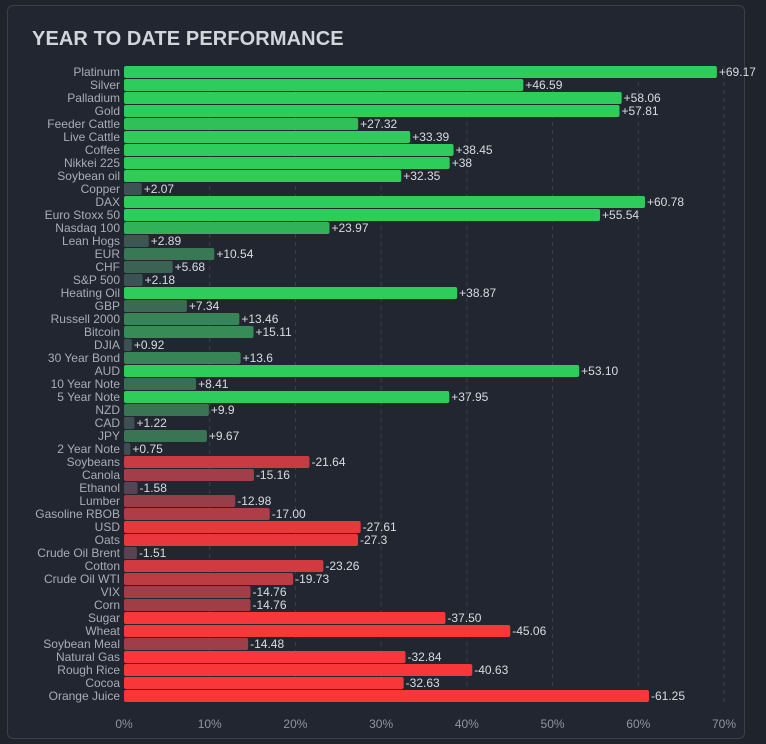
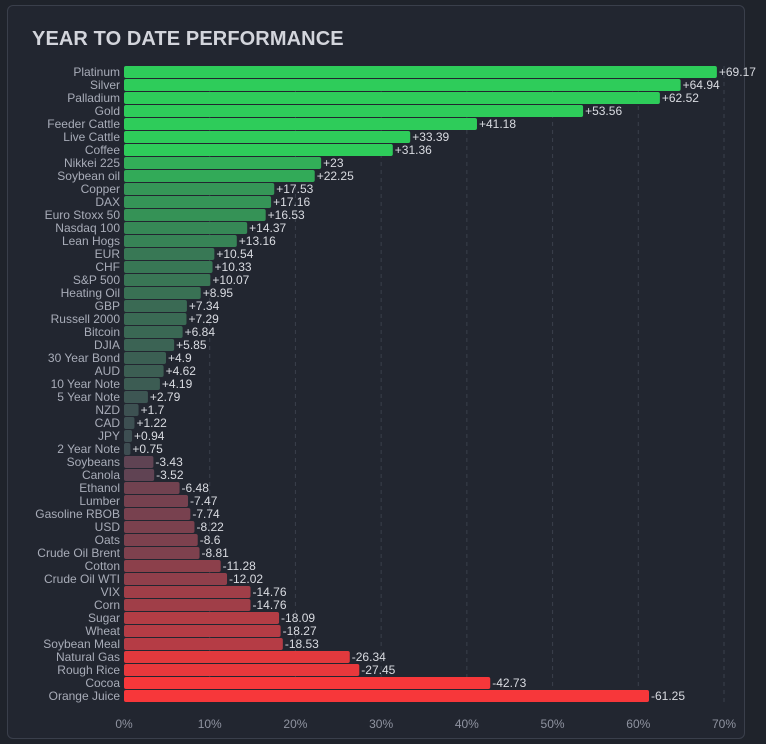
Silver: +46.59 -> +64.94
Palladium: +58.06 -> +62.52
Gold: +57.81 -> +53.56
Feeder Cattle: +27.32 -> +41.18
Coffee: +38.45 -> +31.36
Nikkei 225: +38 -> +23
Soybean oil: +32.35 -> +22.25
Copper: +2.07 -> +17.53
DAX: +60.78 -> +17.16
Euro Stoxx 50: +55.54 -> +16.53
Nasdaq 100: +23.97 -> +14.37
Lean Hogs: +2.89 -> +13.16
CHF: +5.68 -> +10.33
S&P 500: +2.18 -> +10.07
Heating Oil: +38.87 -> +8.95
Russell 2000: +13.46 -> +7.29
Bitcoin: +15.11 -> +6.84
DJIA: +0.92 -> +5.85
30 Year Bond: +13.6 -> +4.9
AUD: +53.10 -> +4.62
10 Year Note: +8.41 -> +4.19
5 Year Note: +37.95 -> +2.79
NZD: +9.9 -> +1.7
JPY: +9.67 -> +0.94
Soybeans: -21.64 -> -3.43
Canola: -15.16 -> -3.52
Ethanol: -1.58 -> -6.48
Lumber: -12.98 -> -7.47
Gasoline RBOB: -17.00 -> -7.74
USD: -27.61 -> -8.22
Oats: -27.3 -> -8.6
Crude Oil Brent: -1.51 -> -8.81
Cotton: -23.26 -> -11.28
Crude Oil WTI: -19.73 -> -12.02
Sugar: -37.50 -> -18.09
Wheat: -45.06 -> -18.27
Soybean Meal: -14.48 -> -18.53
Natural Gas: -32.84 -> -26.34
Rough Rice: -40.63 -> -27.45
Cocoa: -32.63 -> -42.73
